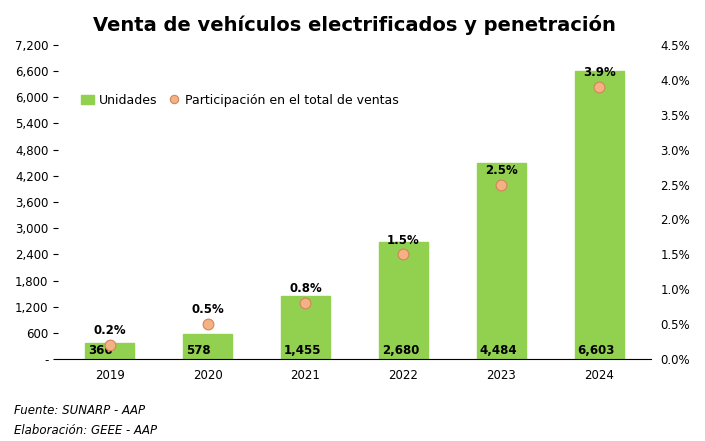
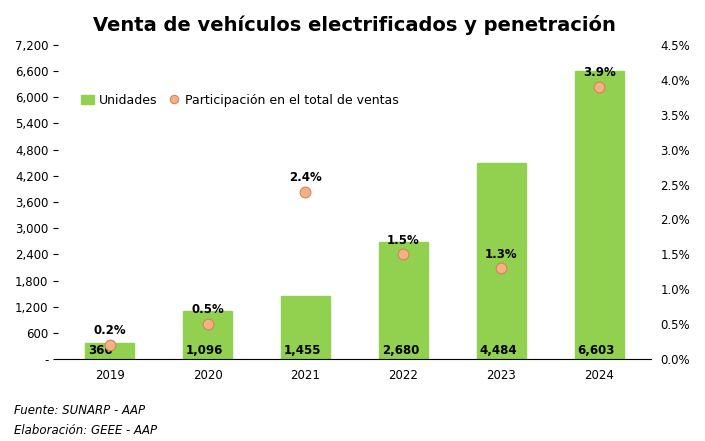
Unidades/2020: 578 -> 1,096
Participación en el total de ventas/2021: 0.8% -> 2.4%
Participación en el total de ventas/2023: 2.5% -> 1.3%
